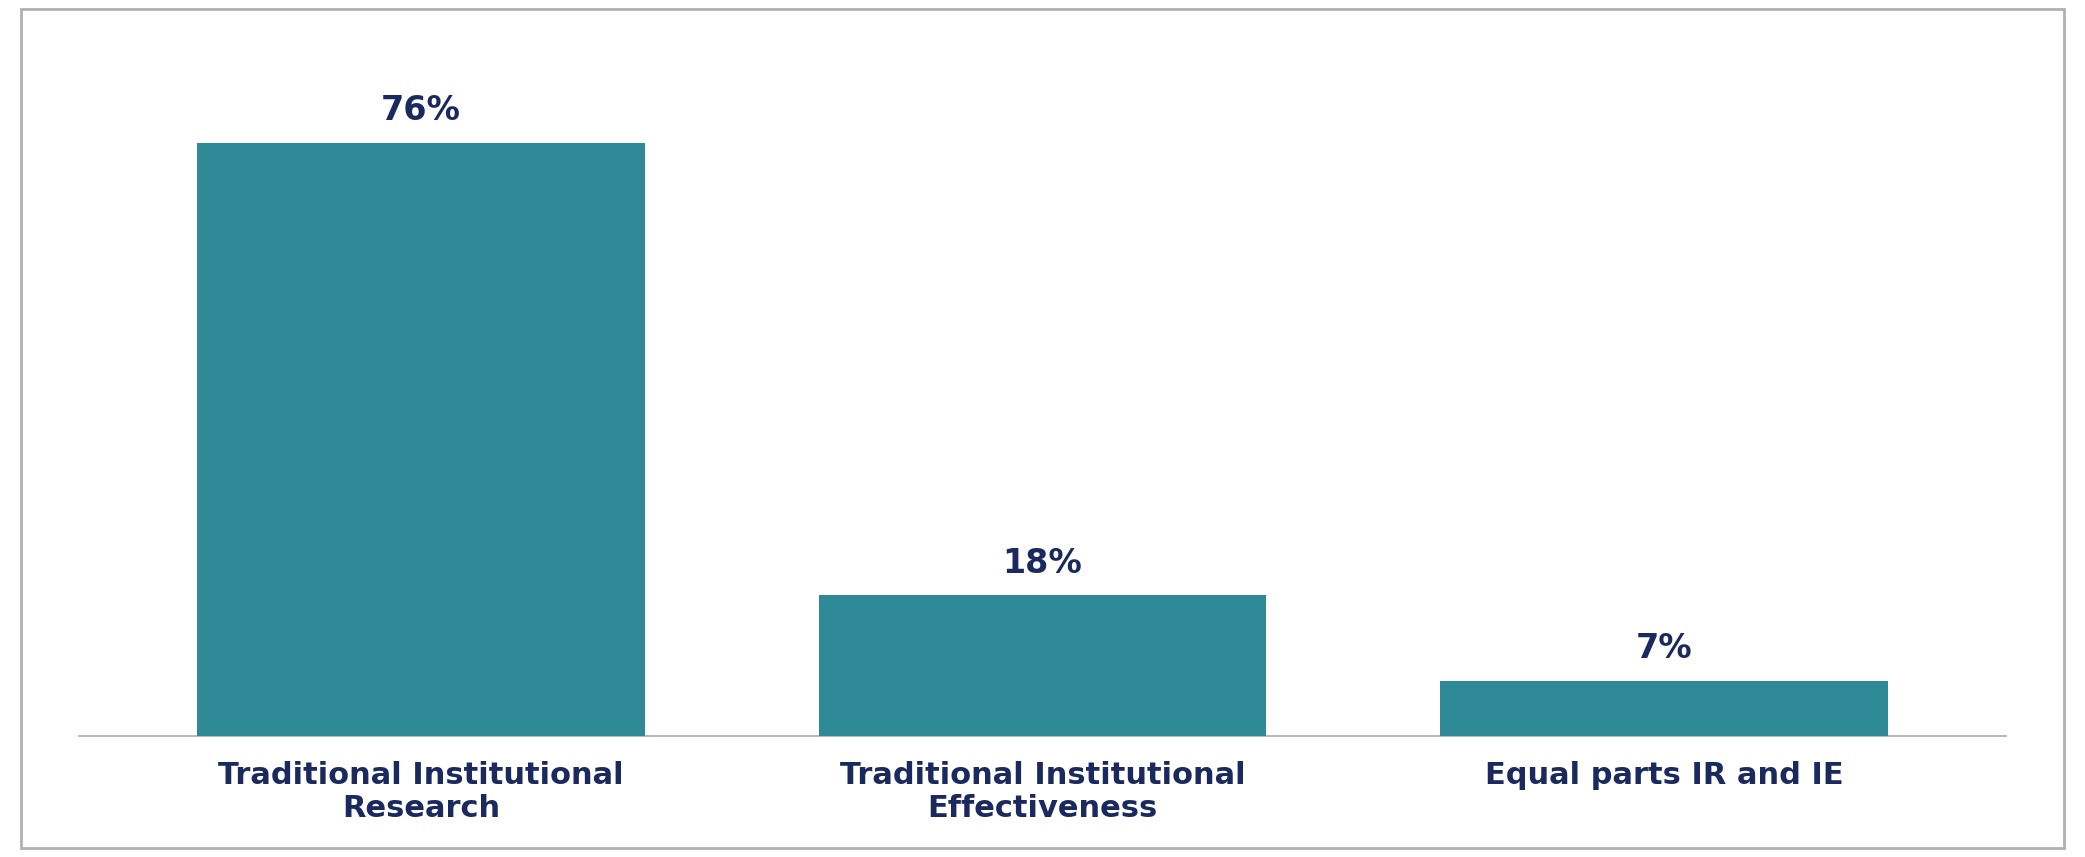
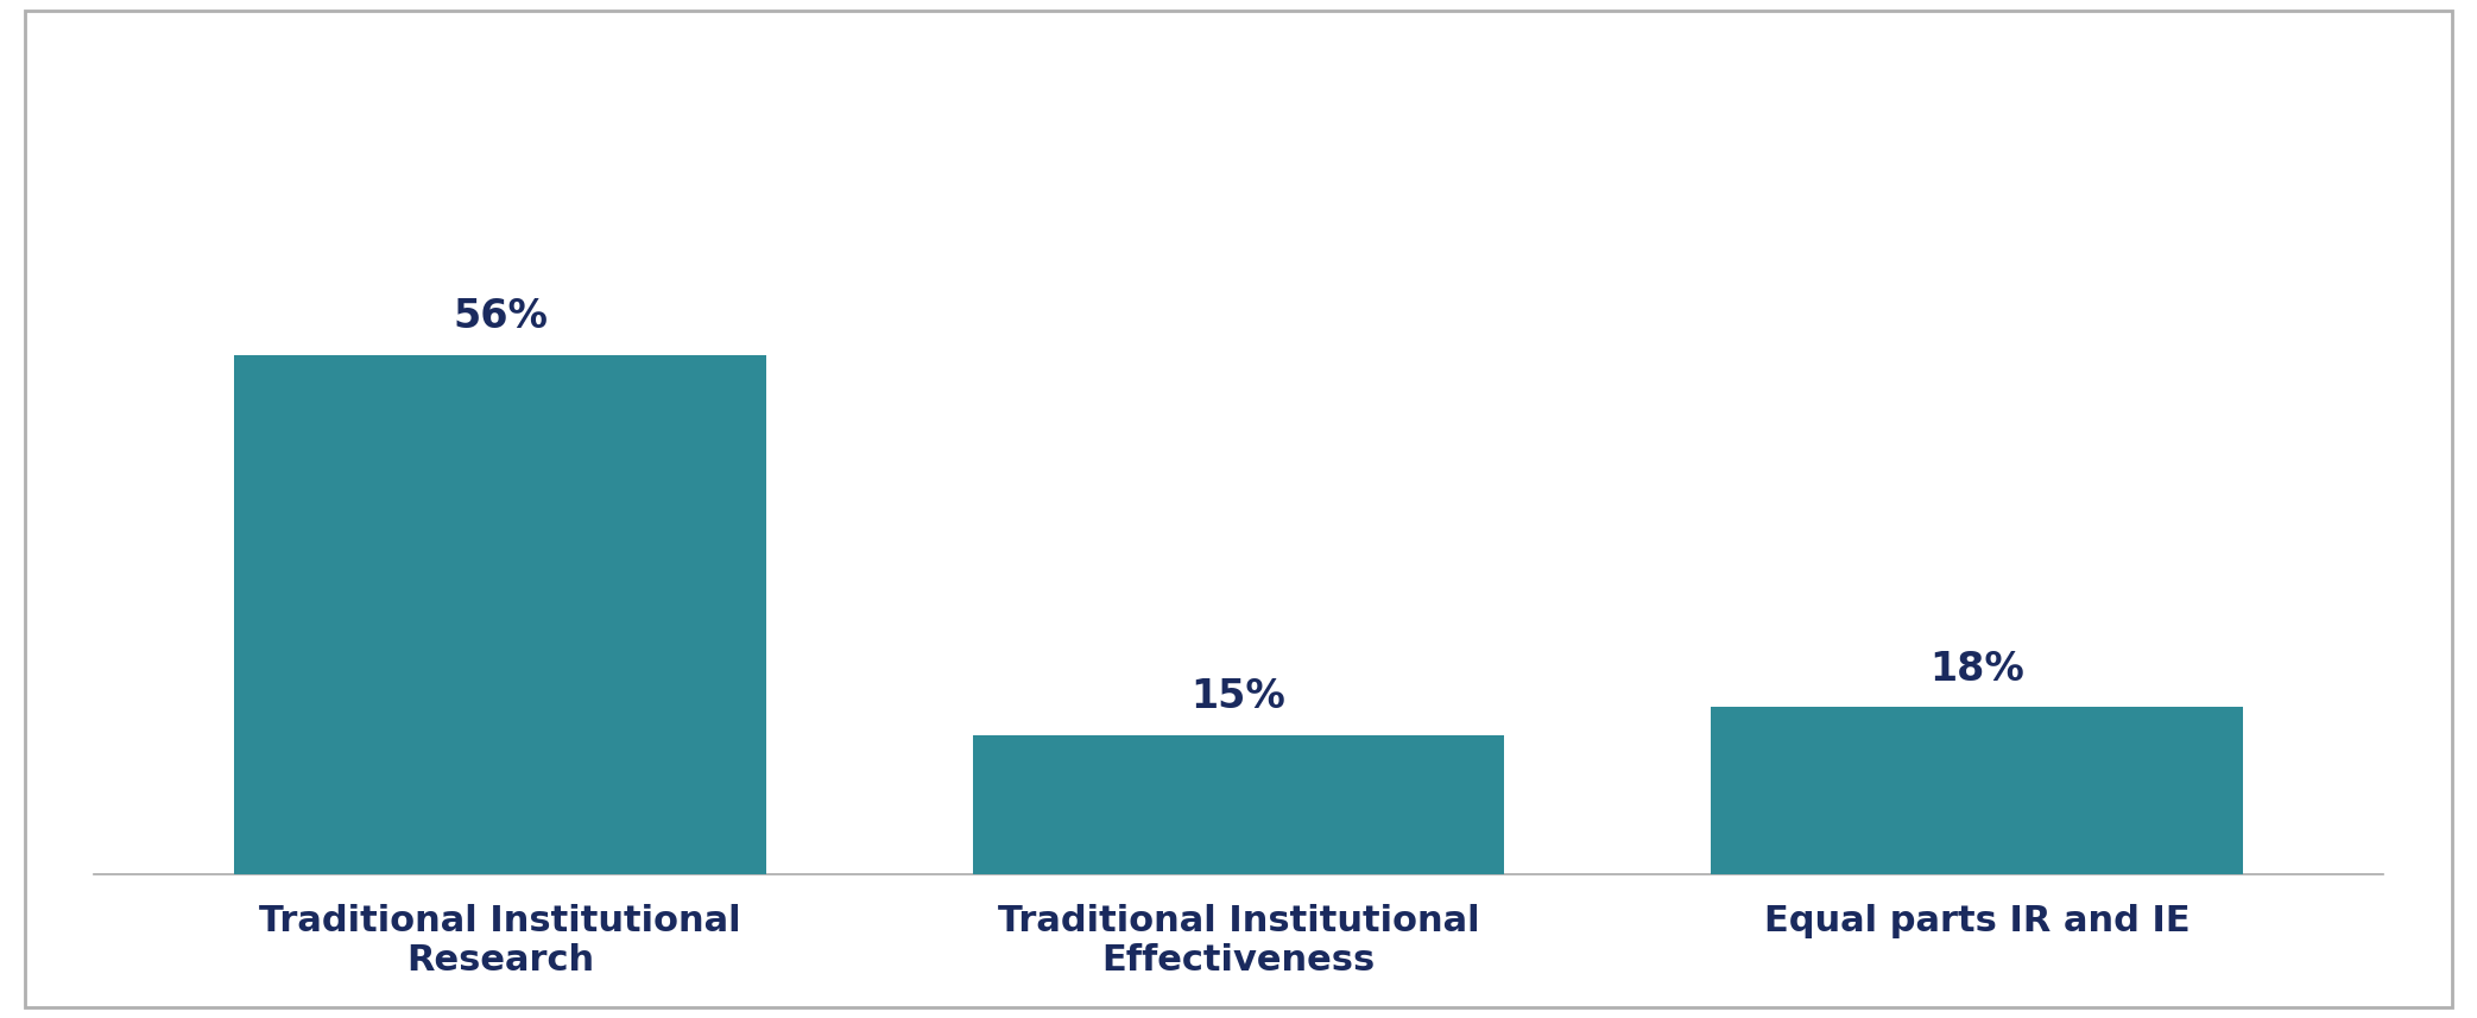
Traditional Institutional Research: 76% -> 56%
Traditional Institutional Effectiveness: 18% -> 15%
Equal parts IR and IE: 7% -> 18%
